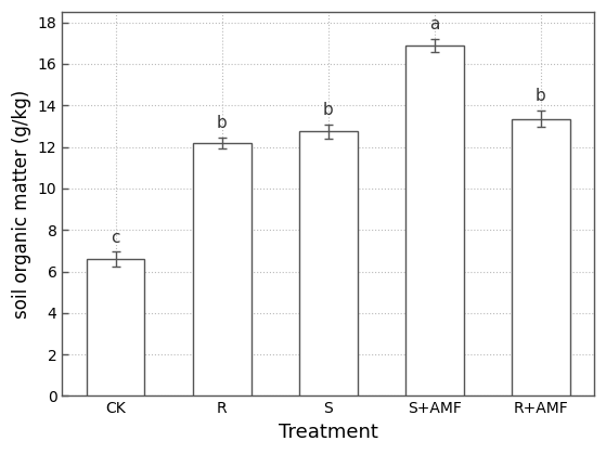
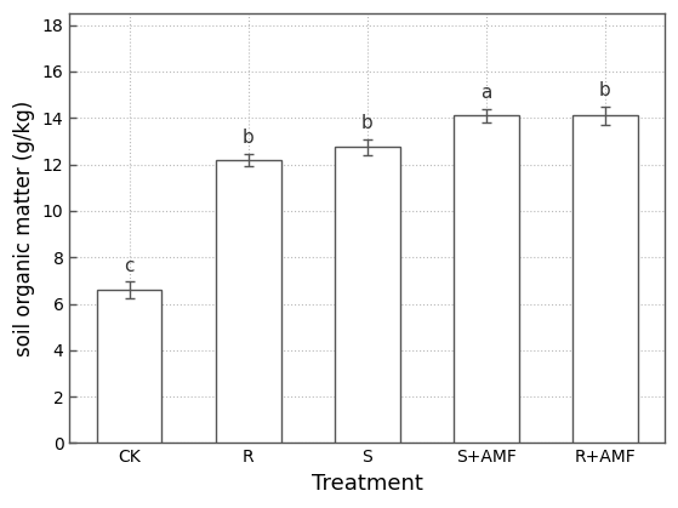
S+AMF: 16.9 -> 14.1
R+AMF: 13.3 -> 14.1
